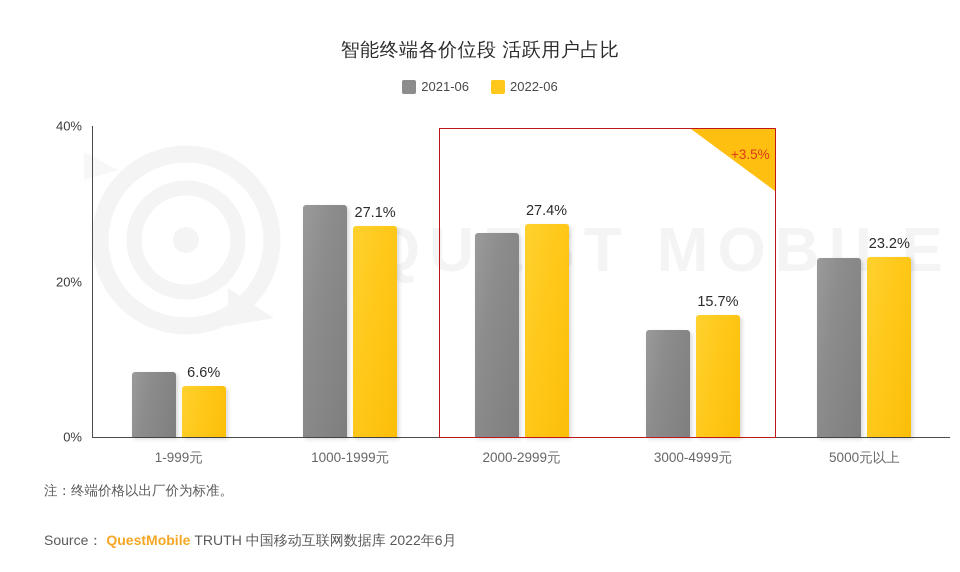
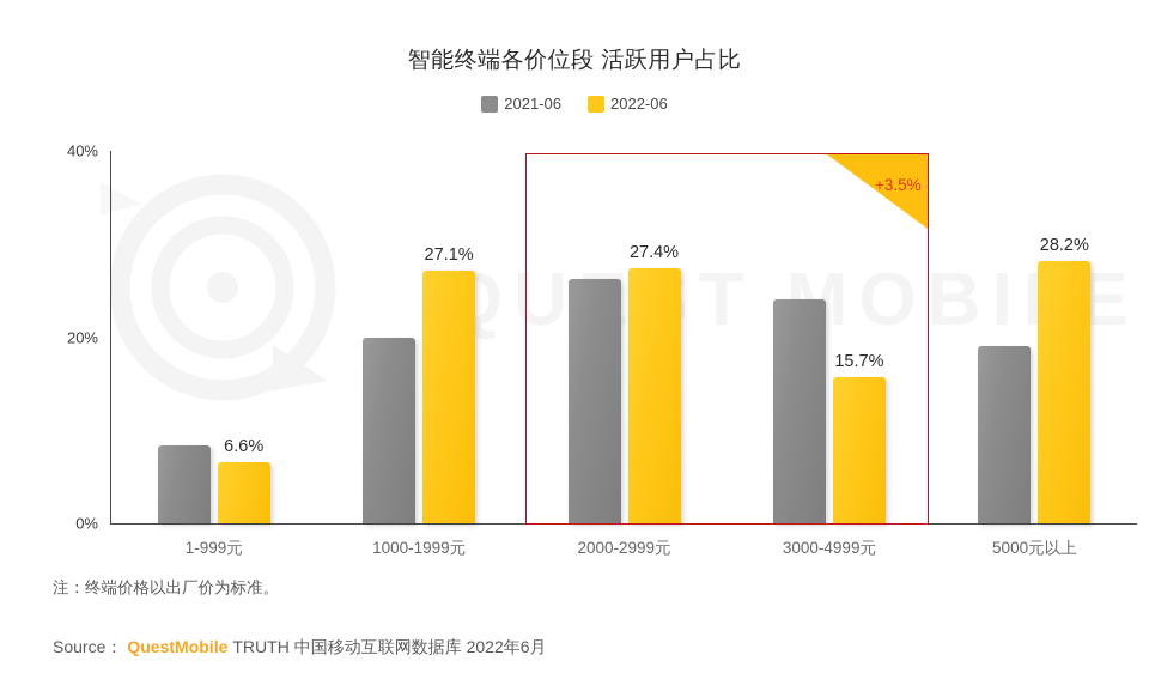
2021-06/1000-1999元: 30% -> 20%
2021-06/3000-4999元: 14% -> 24%
2021-06/5000元以上: 23% -> 19%
2022-06/5000元以上: 23.2% -> 28.2%
